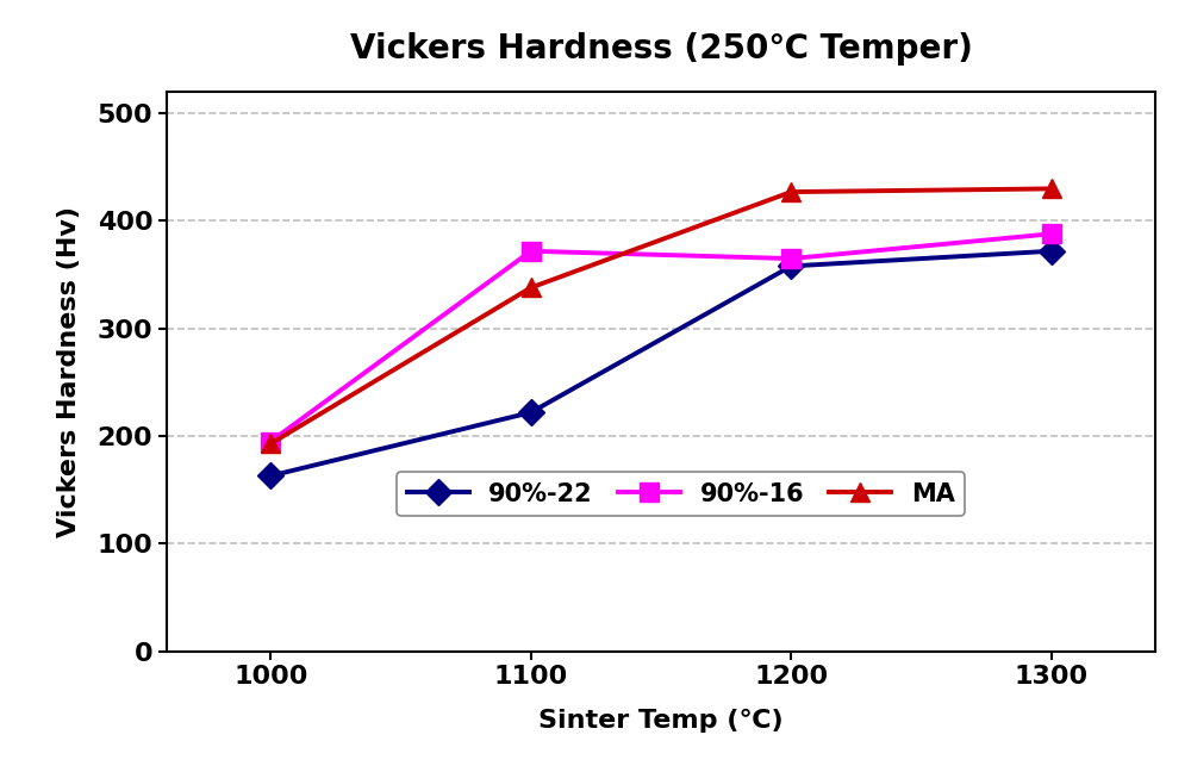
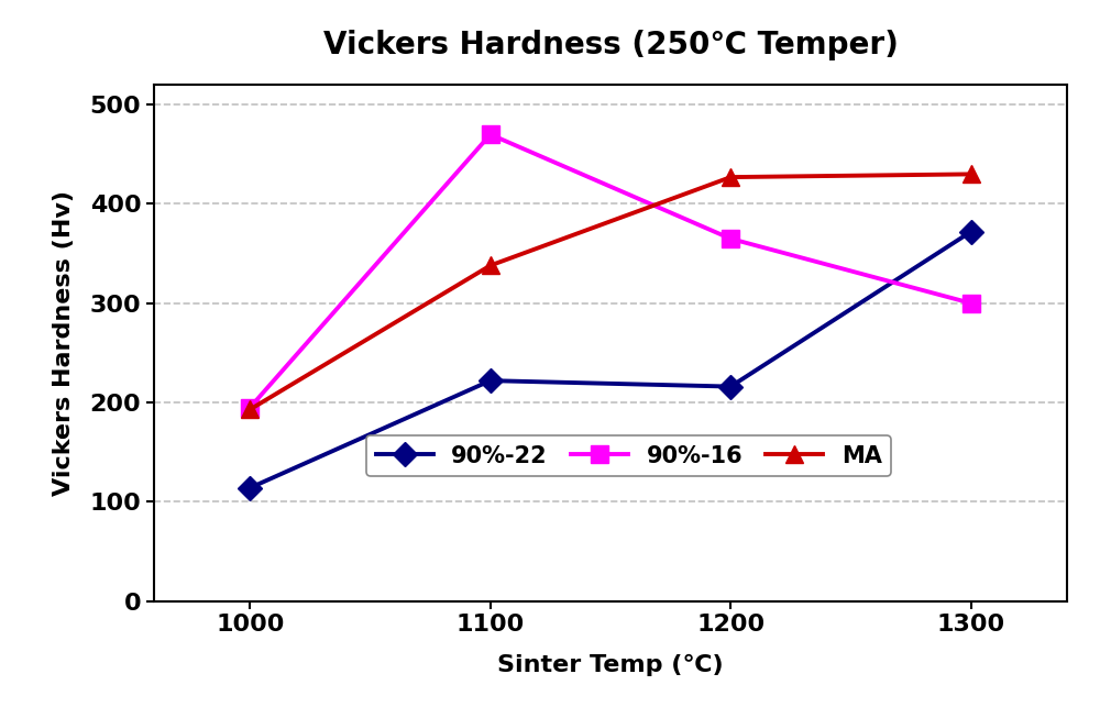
90%-22/1000: 163 -> 114
90%-16/1100: 372 -> 470
90%-22/1200: 358 -> 216
90%-16/1300: 388 -> 300
